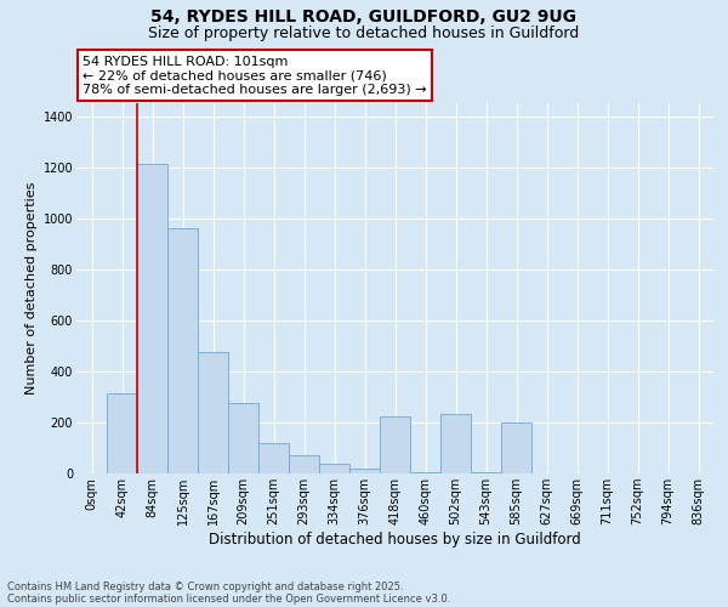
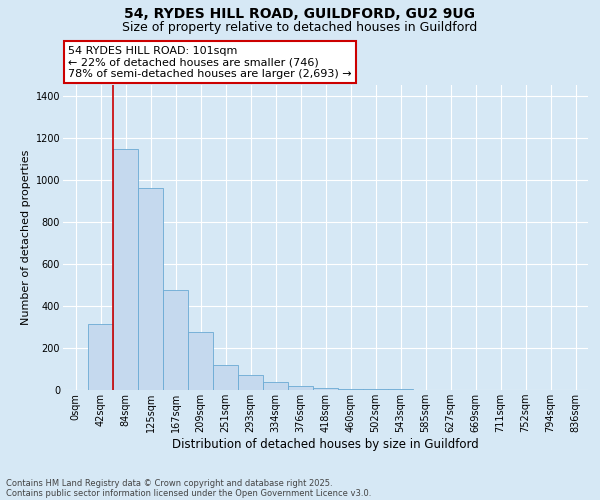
84sqm: 1210 -> 1148
418sqm: 225 -> 10
502sqm: 235 -> 4
585sqm: 200 -> 2
